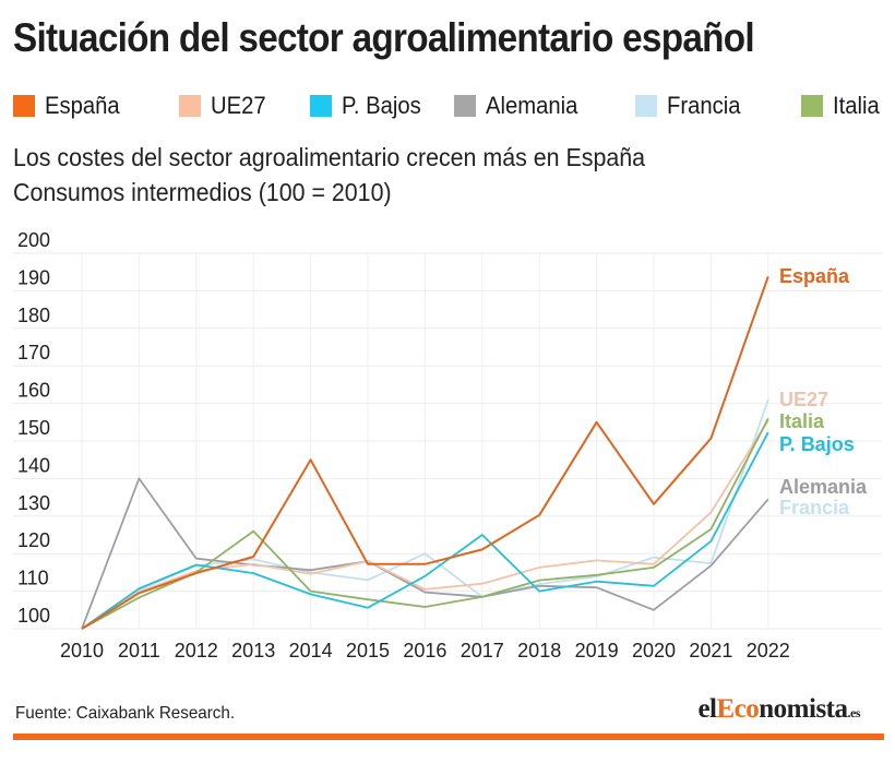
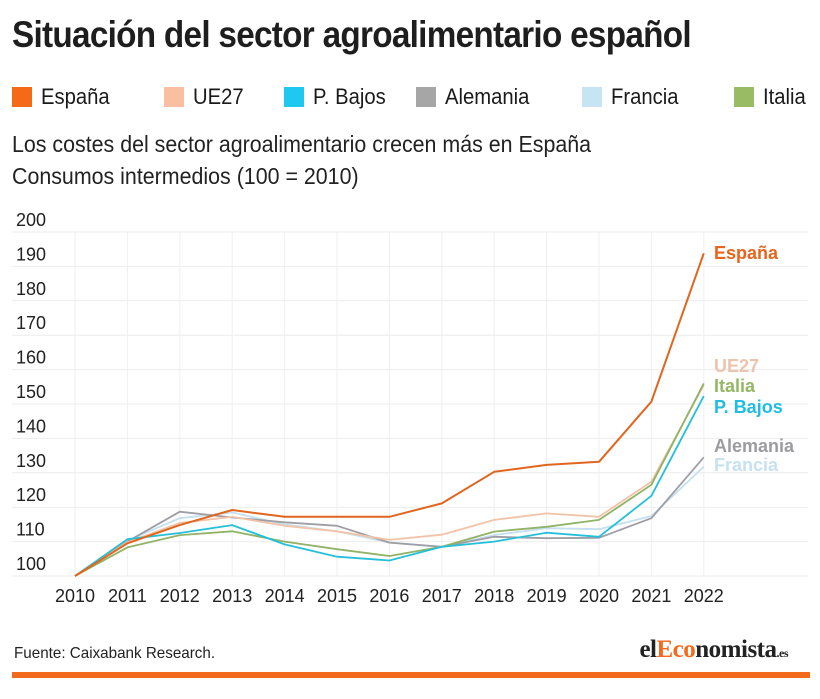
Alemania/2011: 140 -> 110
P. Bajos/2012: 117 -> 112
Italia/2012: 115 -> 112
Italia/2013: 126 -> 113
España/2014: 145 -> 117
UE27/2015: 118 -> 113
Alemania/2015: 118 -> 115
P. Bajos/2016: 114 -> 104
Francia/2016: 120 -> 110
P. Bajos/2017: 125 -> 108
España/2019: 155 -> 132
Alemania/2020: 105 -> 111
Francia/2020: 119 -> 114
UE27/2021: 131 -> 127
Francia/2022: 161 -> 132
